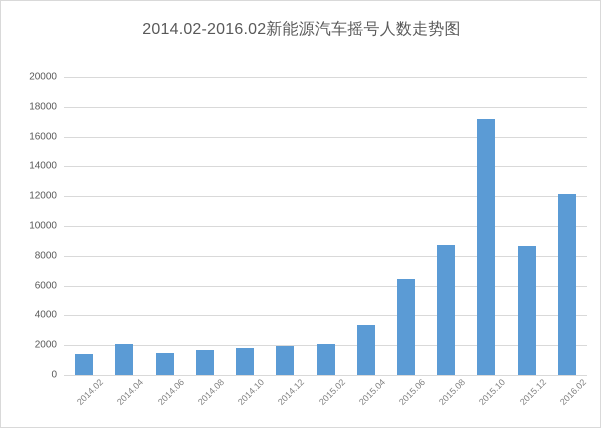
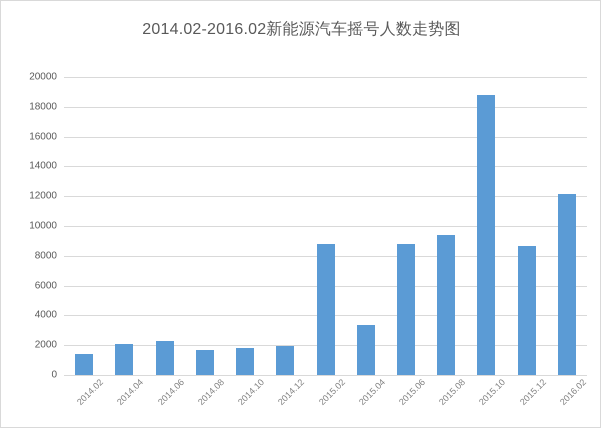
2014.06: 1400 -> 2300
2015.02: 2100 -> 8800
2015.06: 6400 -> 8800
2015.08: 8800 -> 9400
2015.10: 17200 -> 18800
